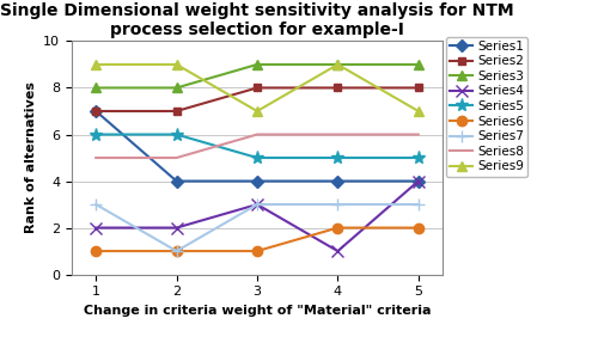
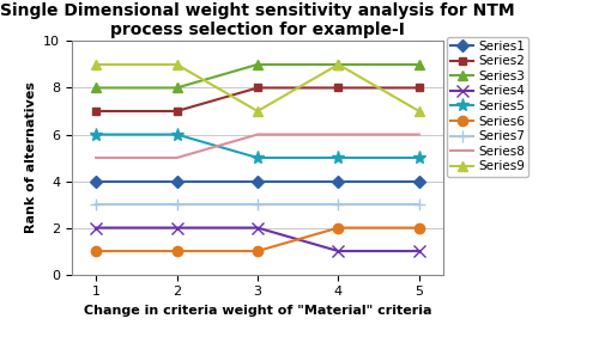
Series1/1: 7 -> 4
Series7/2: 1 -> 3
Series4/3: 3 -> 2
Series4/5: 4 -> 1
